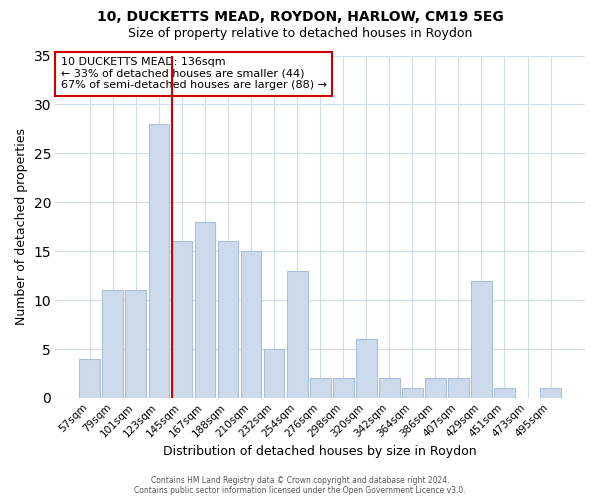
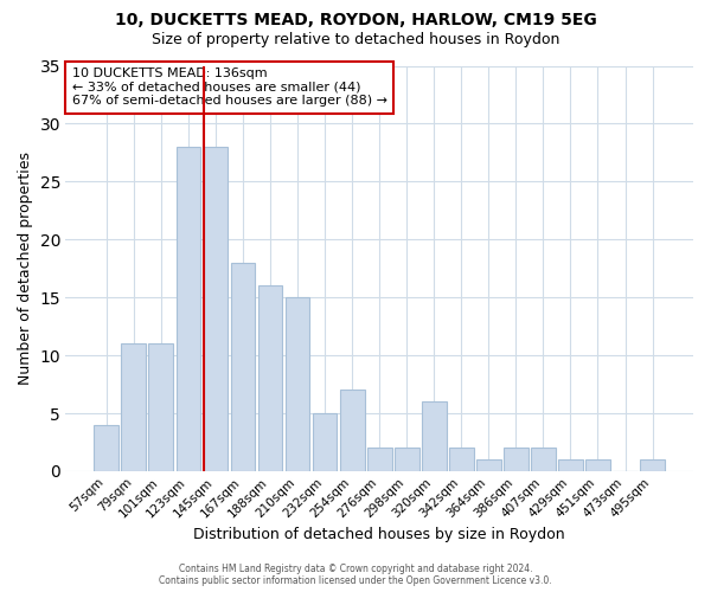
145sqm: 16 -> 28
254sqm: 13 -> 7
429sqm: 12 -> 1
